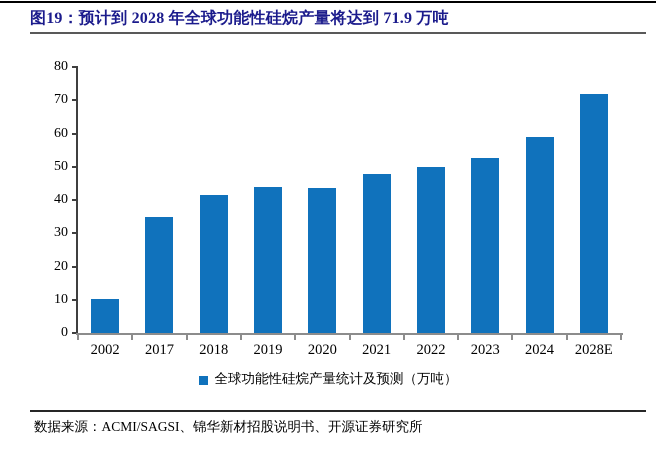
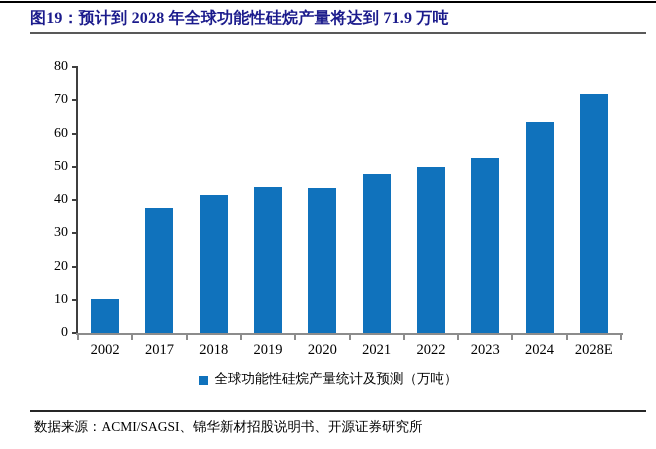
2017: 35 -> 38
2024: 59 -> 64
